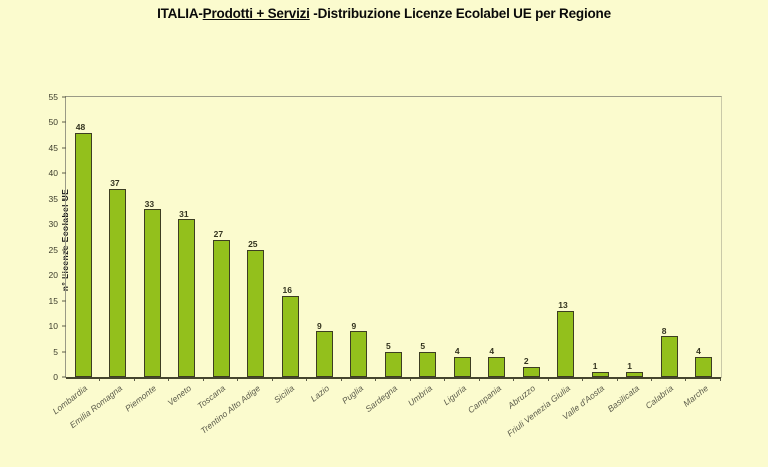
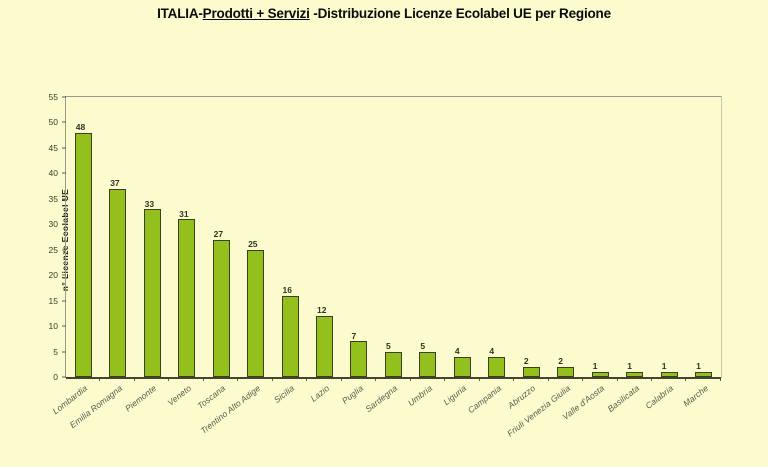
Lazio: 9 -> 12
Puglia: 9 -> 7
Friuli Venezia Giulia: 13 -> 2
Calabria: 8 -> 1
Marche: 4 -> 1
